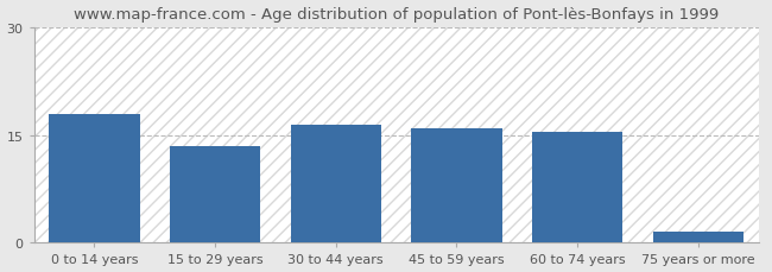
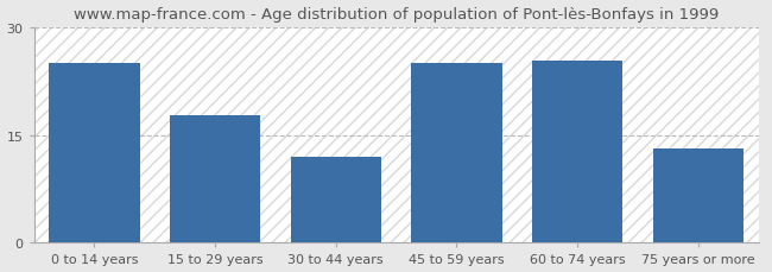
0 to 14 years: 18.0 -> 25.0
15 to 29 years: 13.5 -> 17.8
30 to 44 years: 16.5 -> 12.0
45 to 59 years: 16.0 -> 25.0
60 to 74 years: 15.5 -> 25.4
75 years or more: 1.5 -> 13.2
